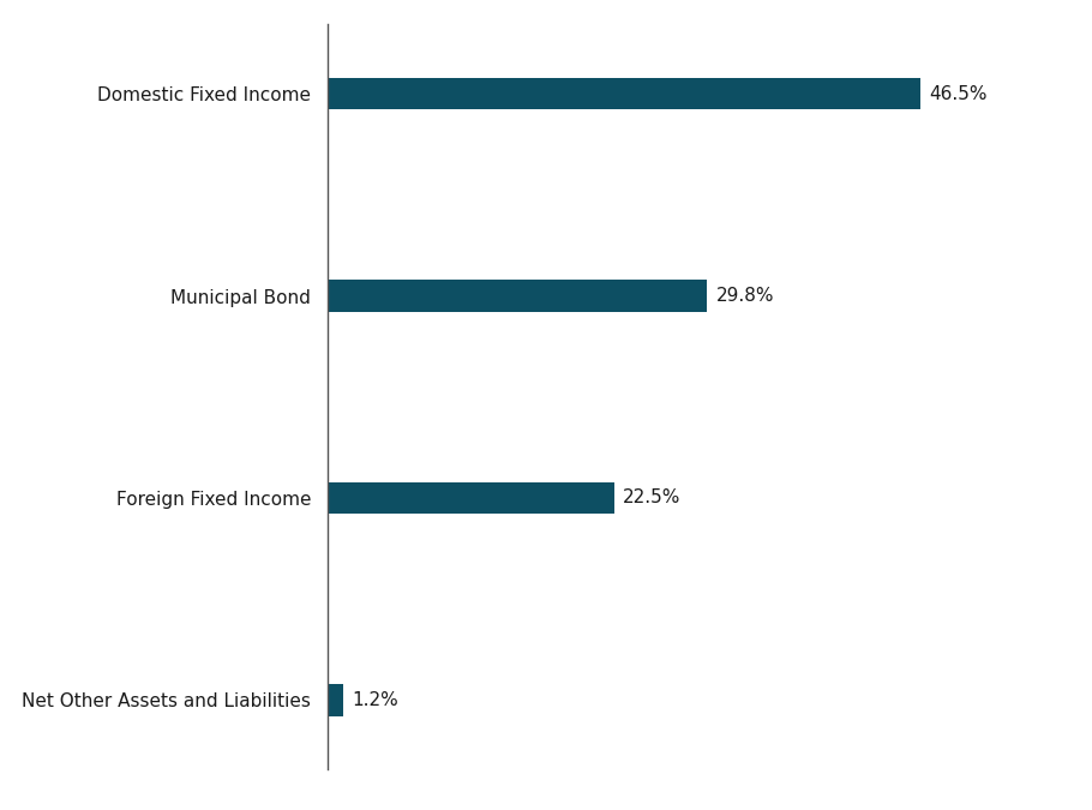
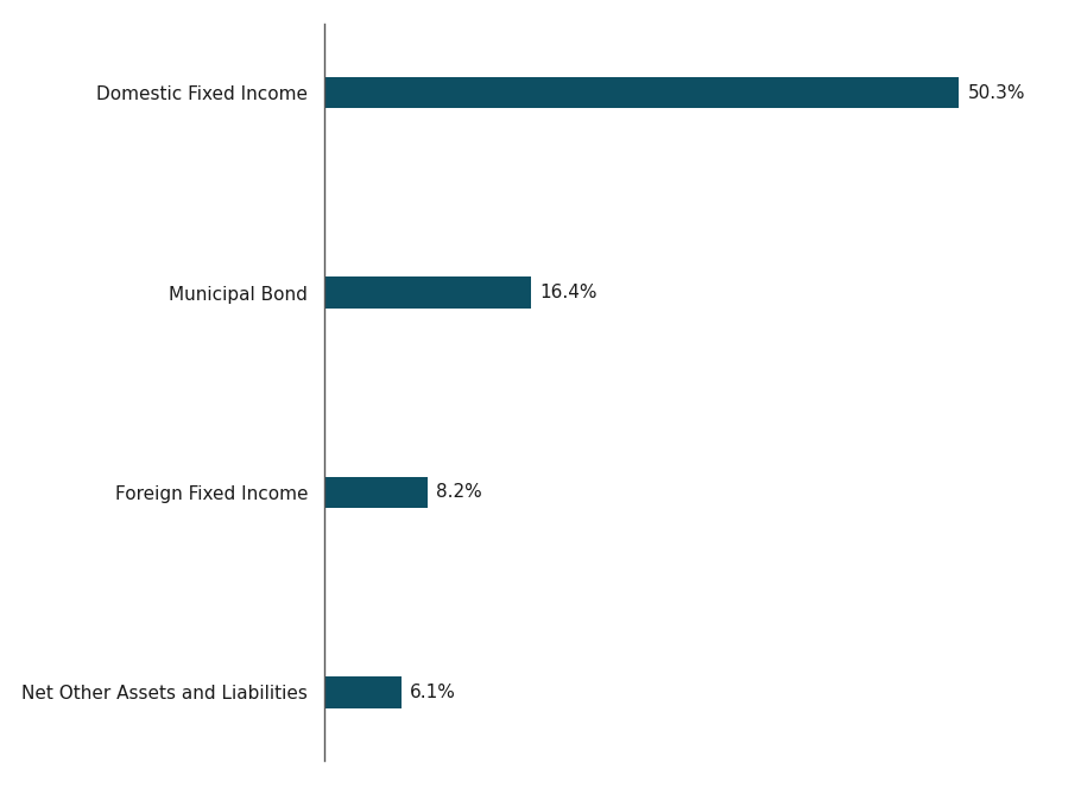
Domestic Fixed Income: 46.5% -> 50.3%
Municipal Bond: 29.8% -> 16.4%
Foreign Fixed Income: 22.5% -> 8.2%
Net Other Assets and Liabilities: 1.2% -> 6.1%
